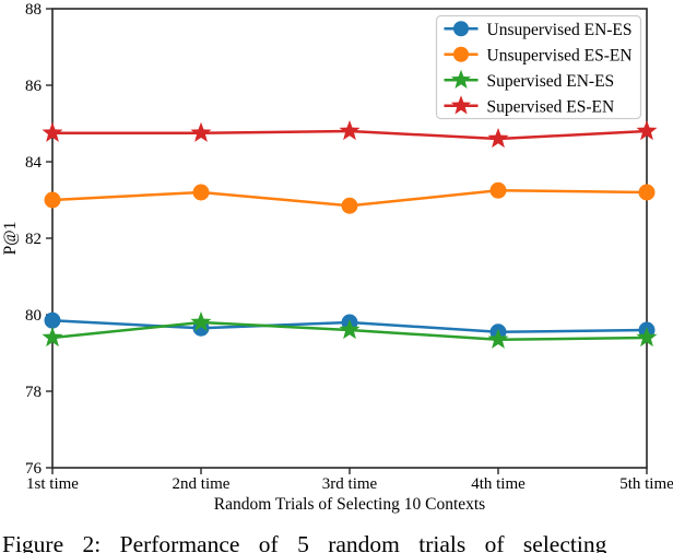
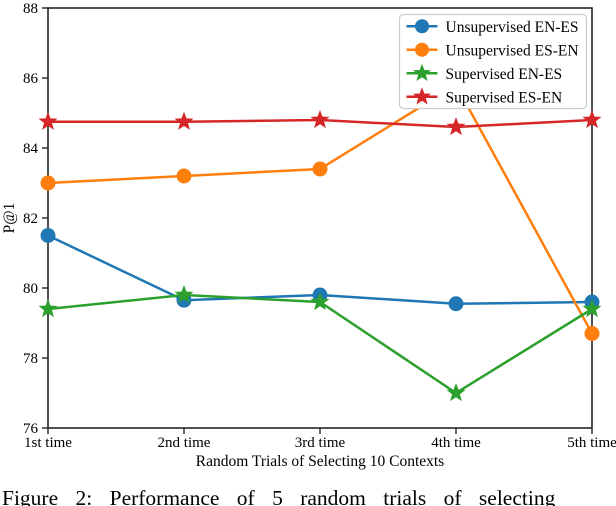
Unsupervised EN-ES/1st time: 79.8 -> 81.5
Unsupervised ES-EN/3rd time: 82.8 -> 83.4
Unsupervised ES-EN/4th time: 83.2 -> 85.8
Supervised EN-ES/4th time: 79.3 -> 77.0
Unsupervised ES-EN/5th time: 83.2 -> 78.7
